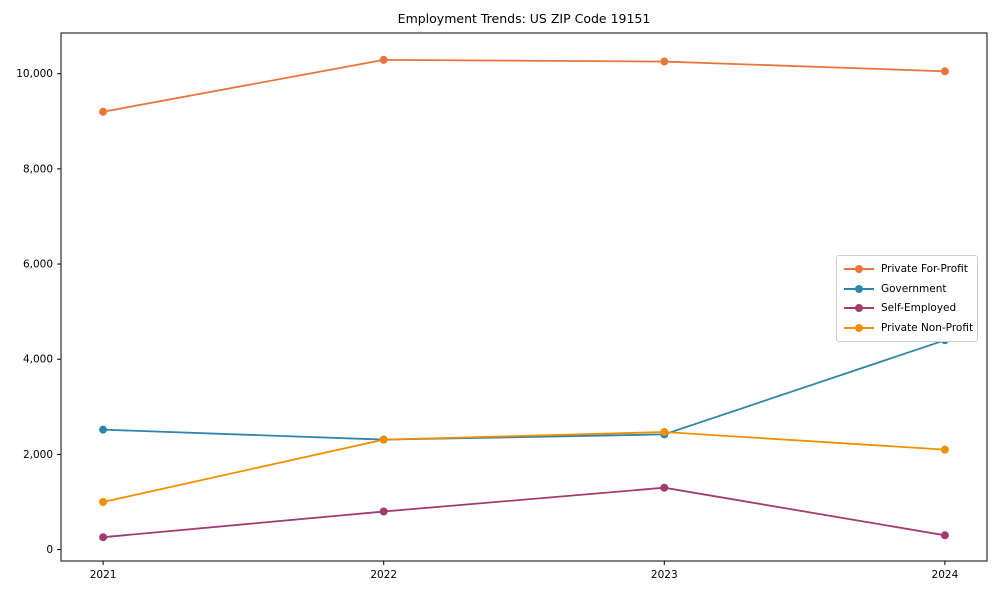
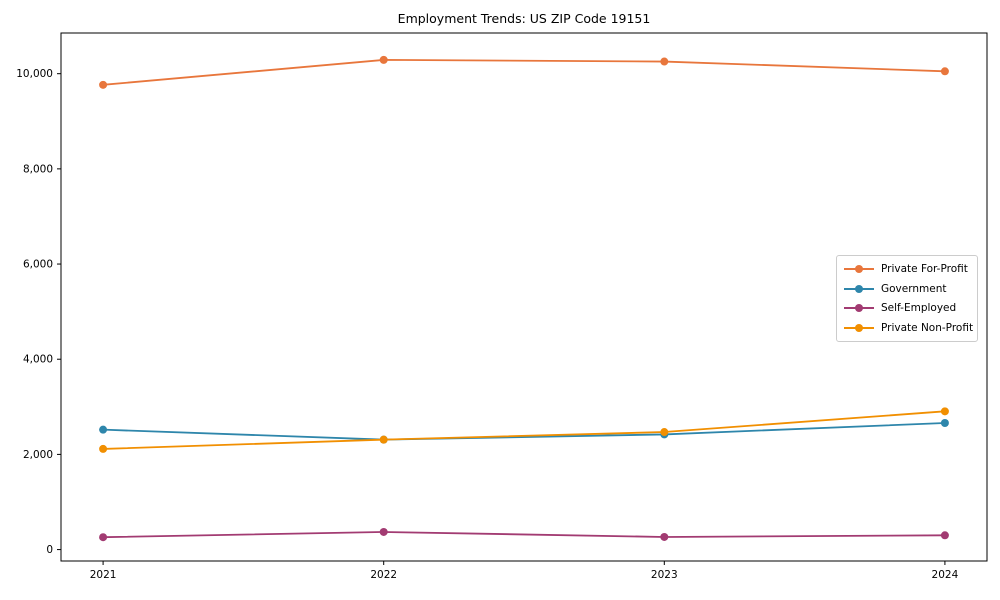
Private For-Profit/2021: 9200 -> 9800
Private Non-Profit/2021: 1000 -> 2100
Self-Employed/2022: 800 -> 400
Self-Employed/2023: 1300 -> 300
Government/2024: 4400 -> 2700
Private Non-Profit/2024: 2100 -> 2900
